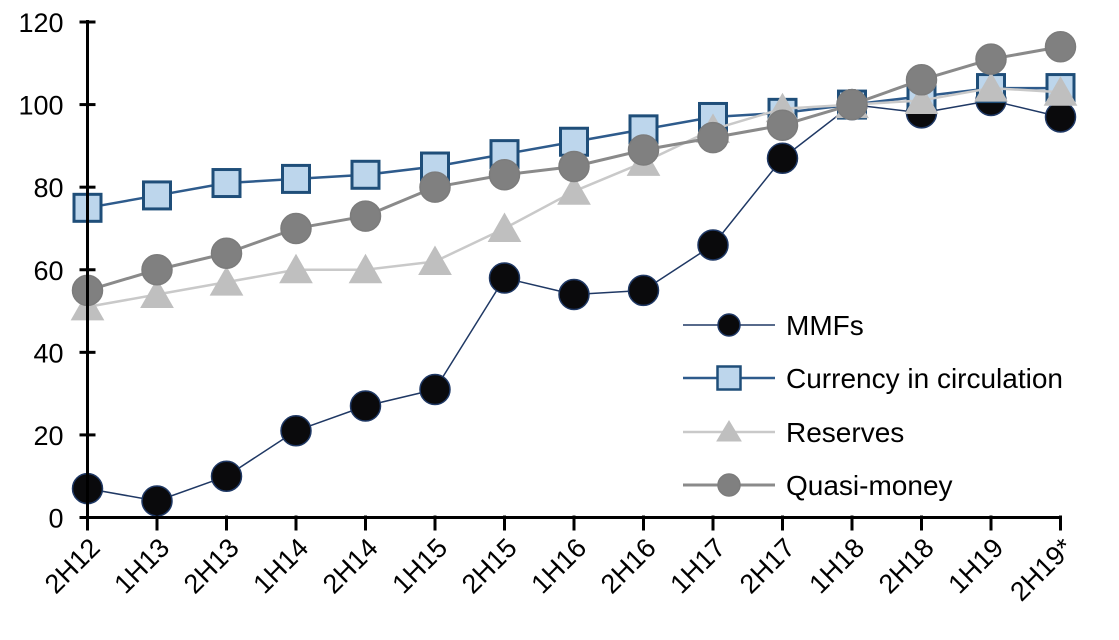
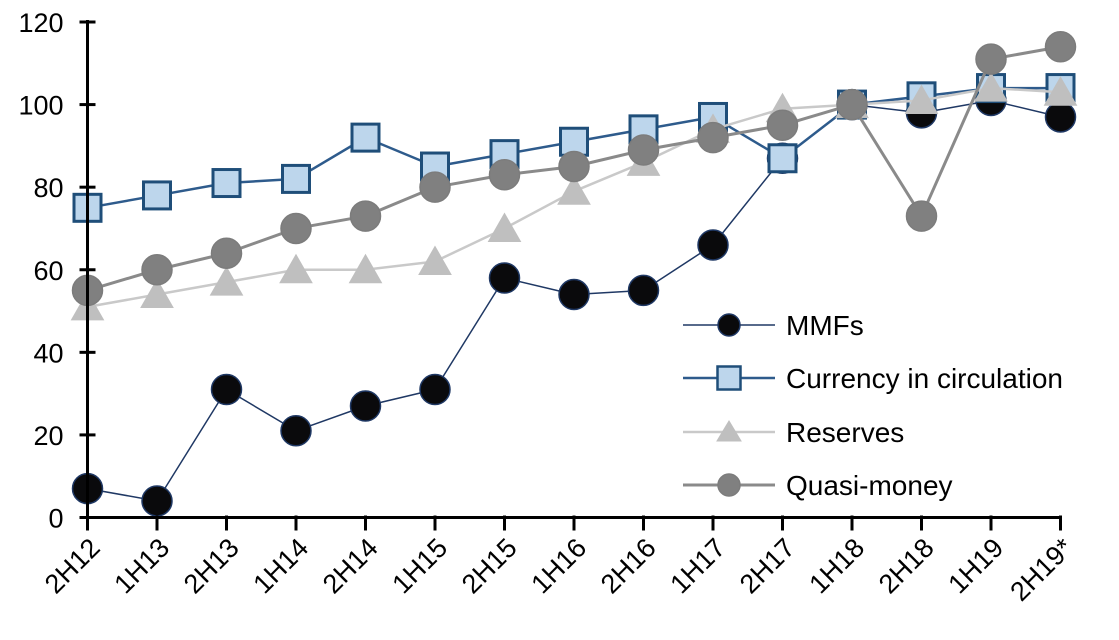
MMFs/2H13: 10 -> 31
Currency in circulation/2H14: 83 -> 92
Currency in circulation/2H17: 98 -> 87
Quasi-money/2H18: 106 -> 73
